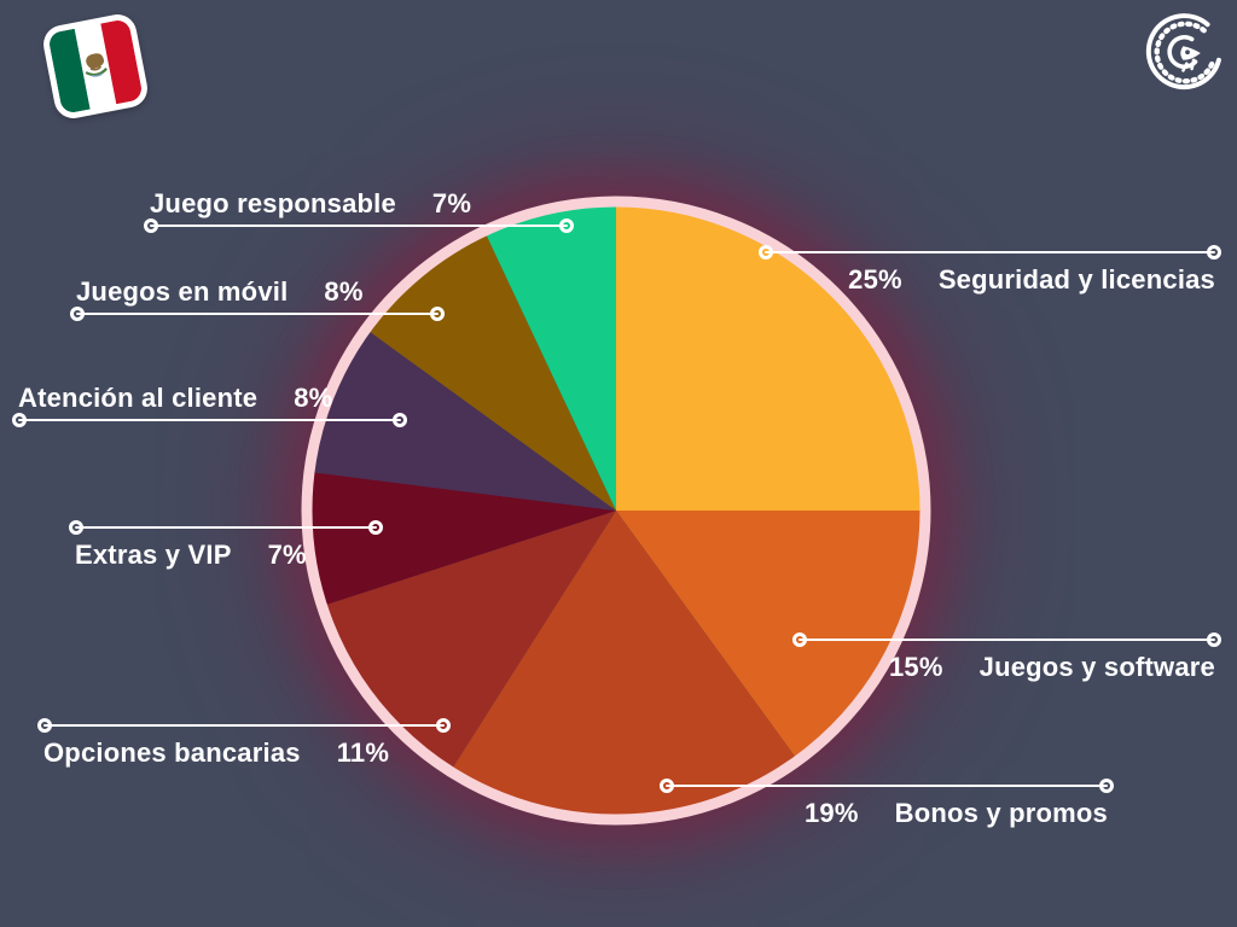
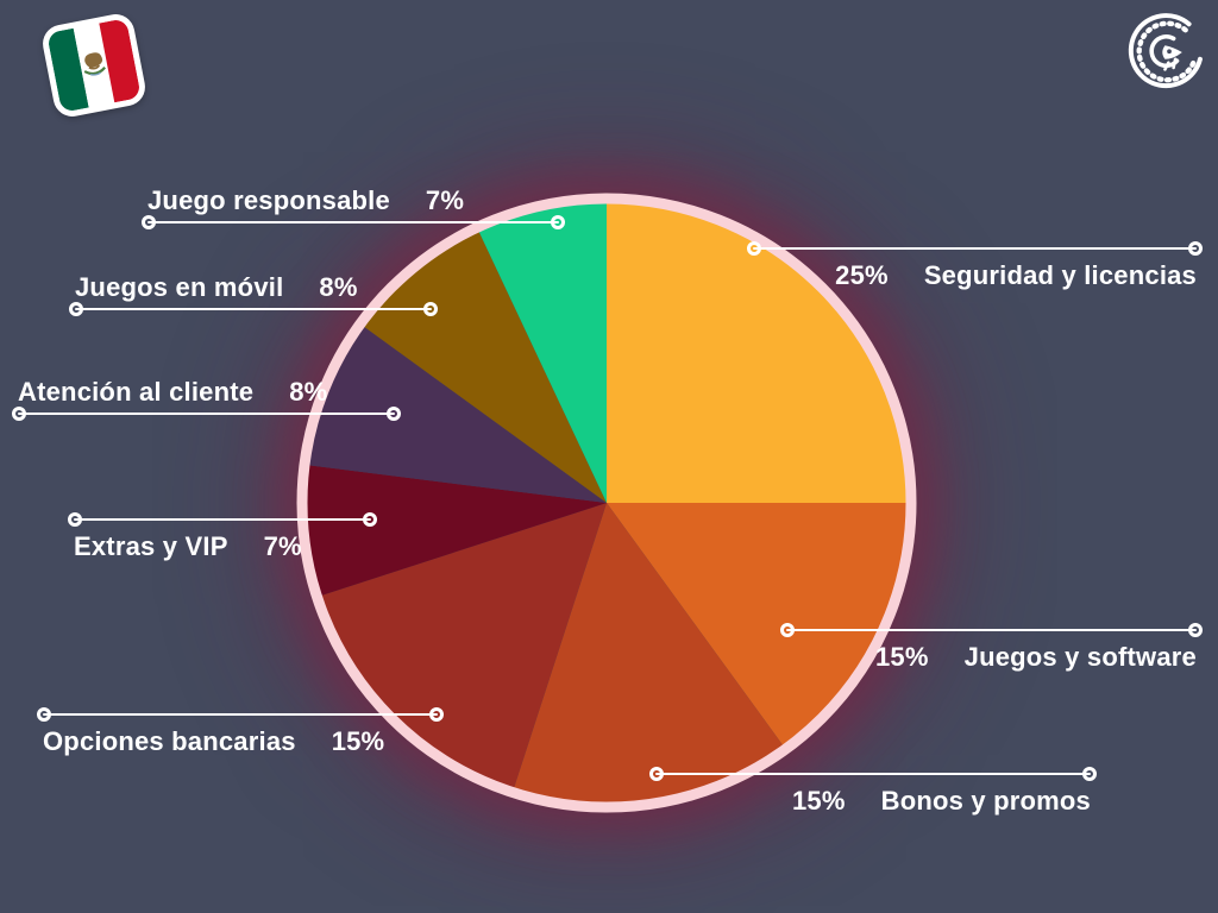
Bonos y promos: 19% -> 15%
Opciones bancarias: 11% -> 15%
